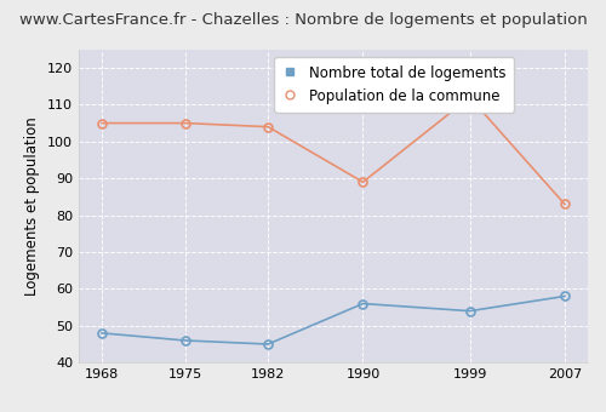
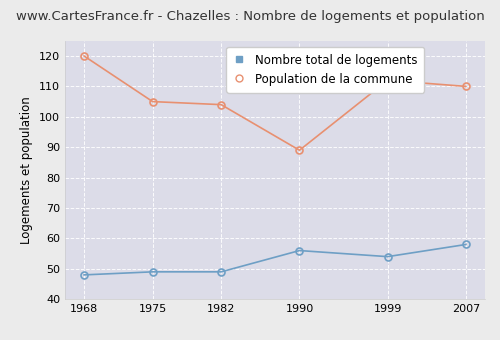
Population de la commune/1968: 105 -> 120
Nombre total de logements/1975: 46 -> 49
Nombre total de logements/1982: 45 -> 49
Population de la commune/2007: 83 -> 110
